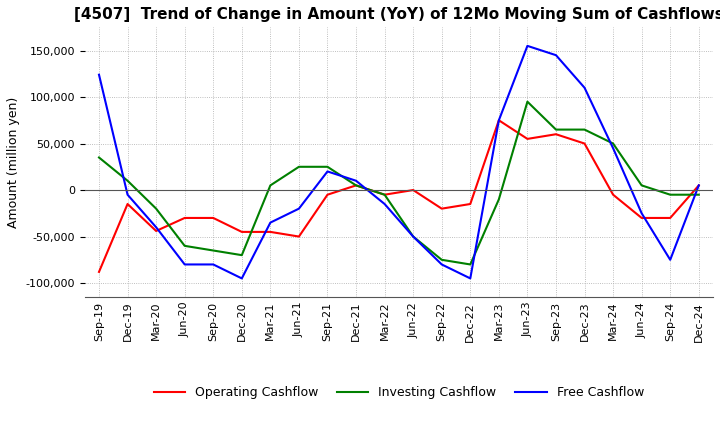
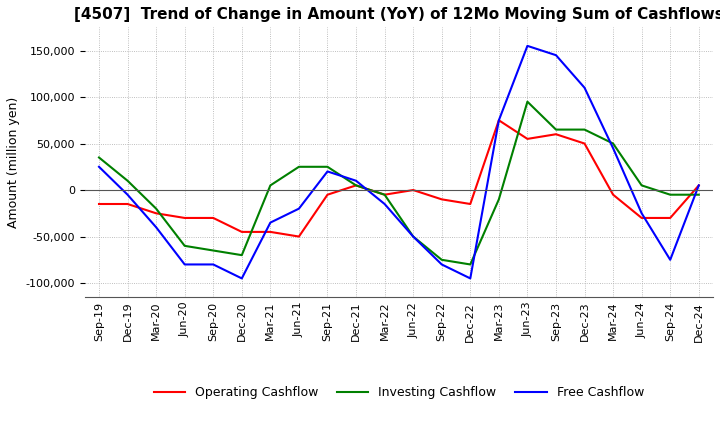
Operating Cashflow/Sep-19: -88,000 -> -15,000
Free Cashflow/Sep-19: 124,000 -> 25,000
Operating Cashflow/Mar-20: -44,000 -> -25,000
Operating Cashflow/Sep-22: -20,000 -> -10,000
